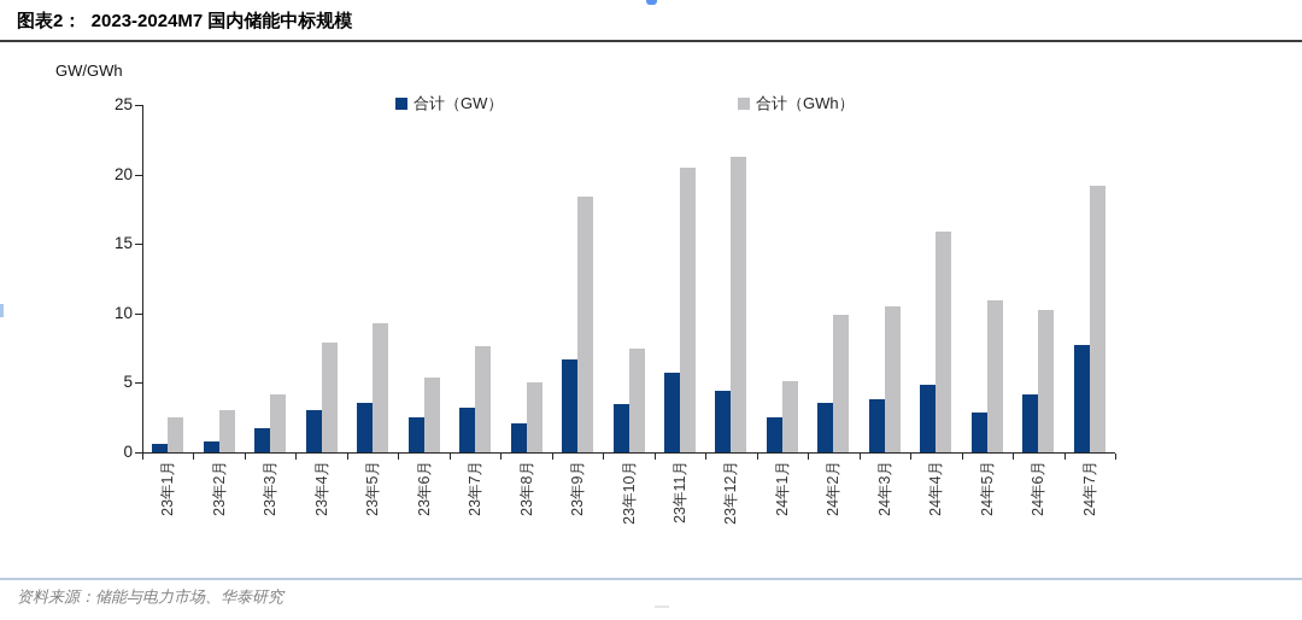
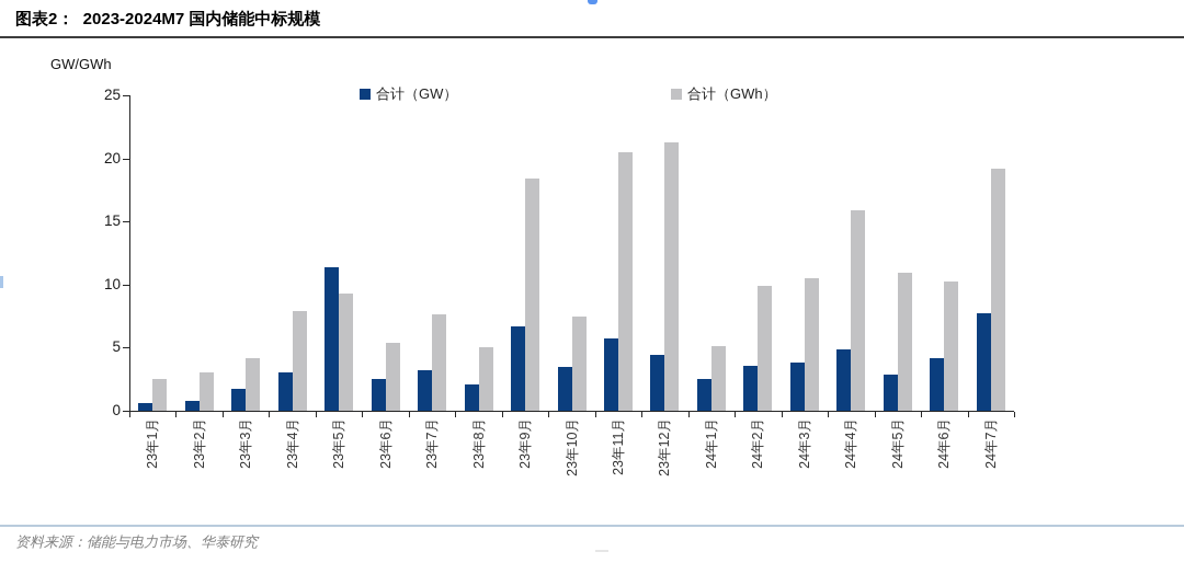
合计（GW）/23年5月: 3.6 -> 11.4
